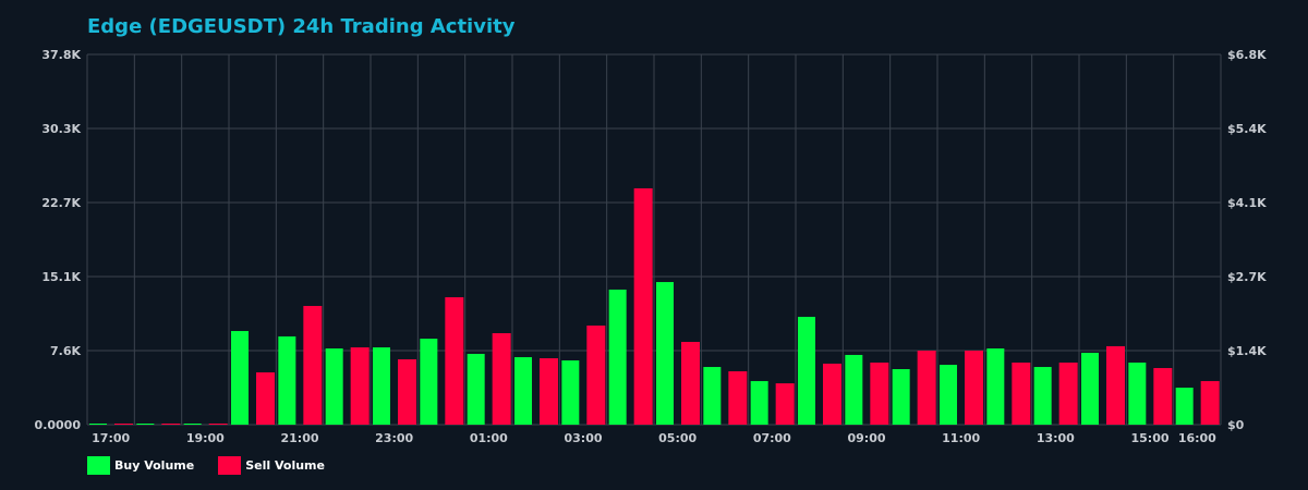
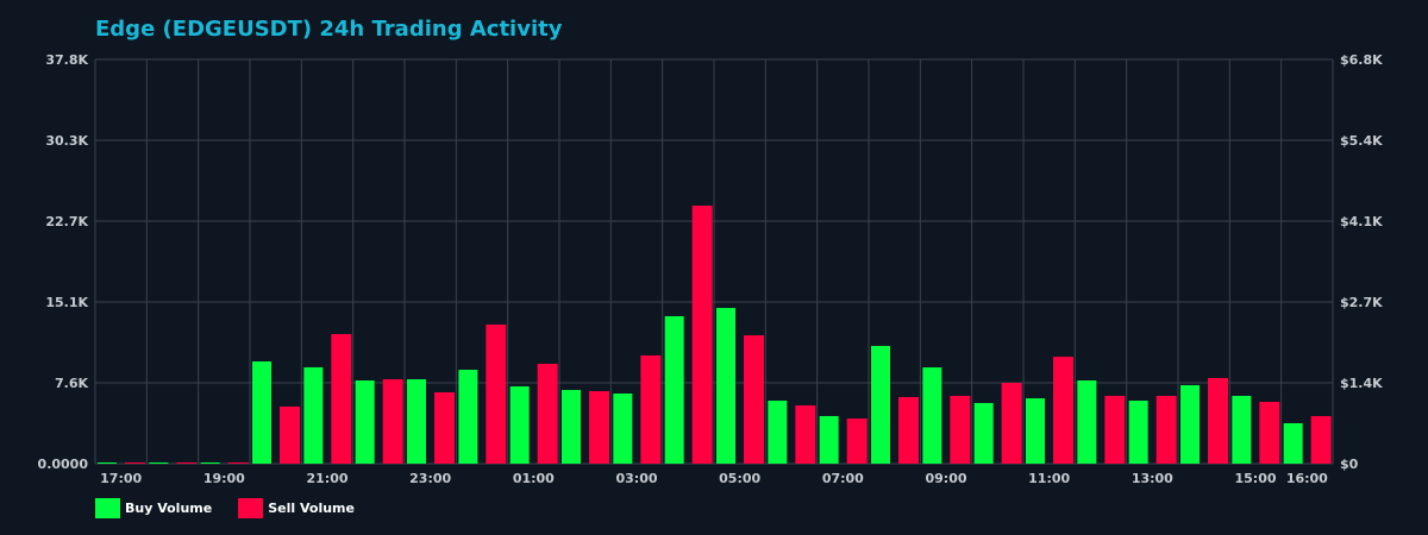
Sell Volume/05:00: 8K -> 12K
Buy Volume/09:00: 7K -> 9K
Sell Volume/11:00: 8K -> 10K
